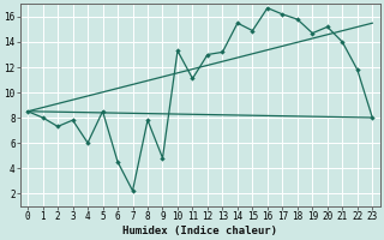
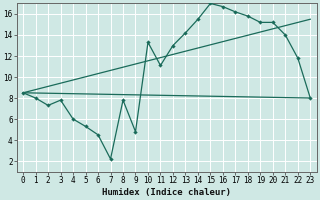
5: 8.5 -> 5.3
13: 13.2 -> 14.2
15: 14.9 -> 17.0
19: 14.7 -> 15.2
